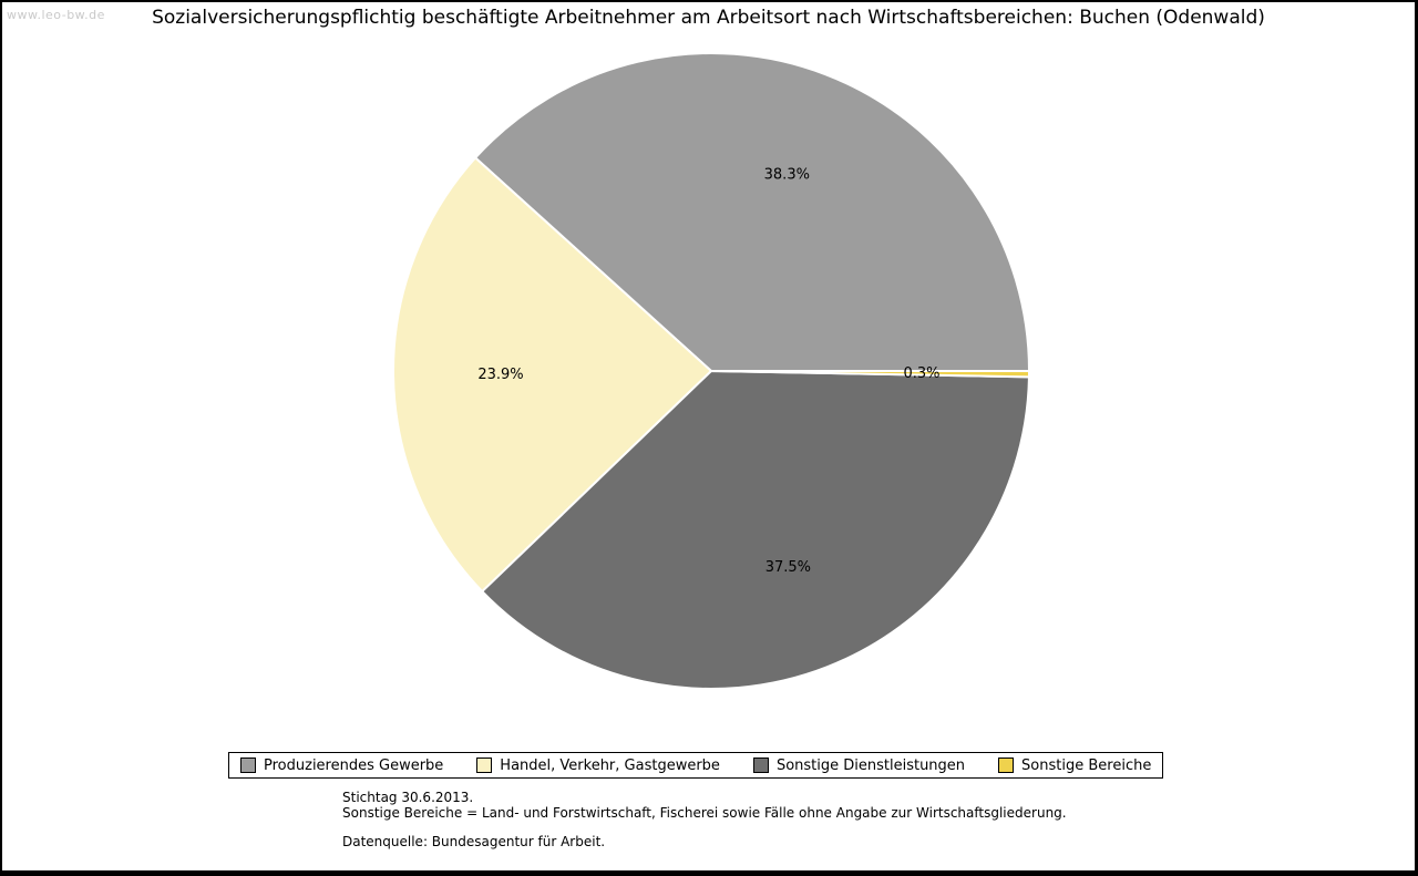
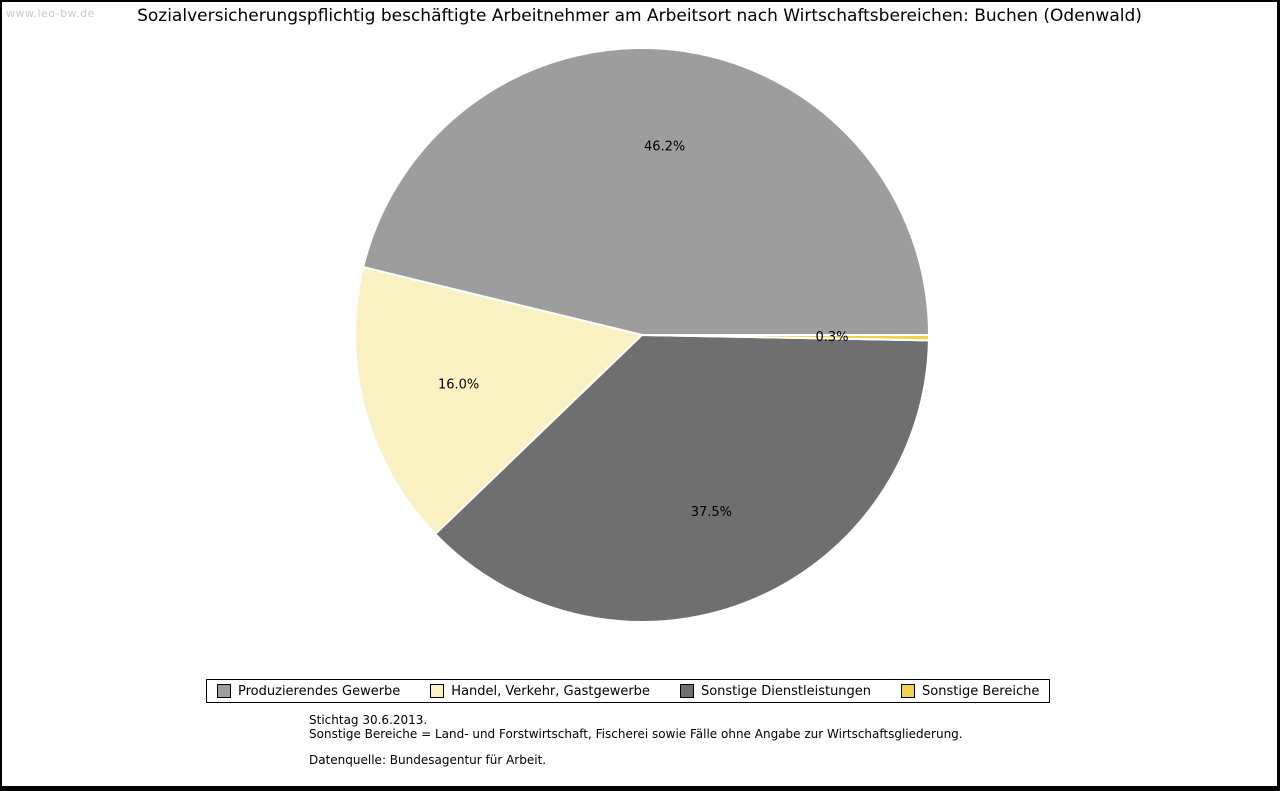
Produzierendes Gewerbe: 38.3% -> 46.2%
Handel, Verkehr, Gastgewerbe: 23.9% -> 16.0%
